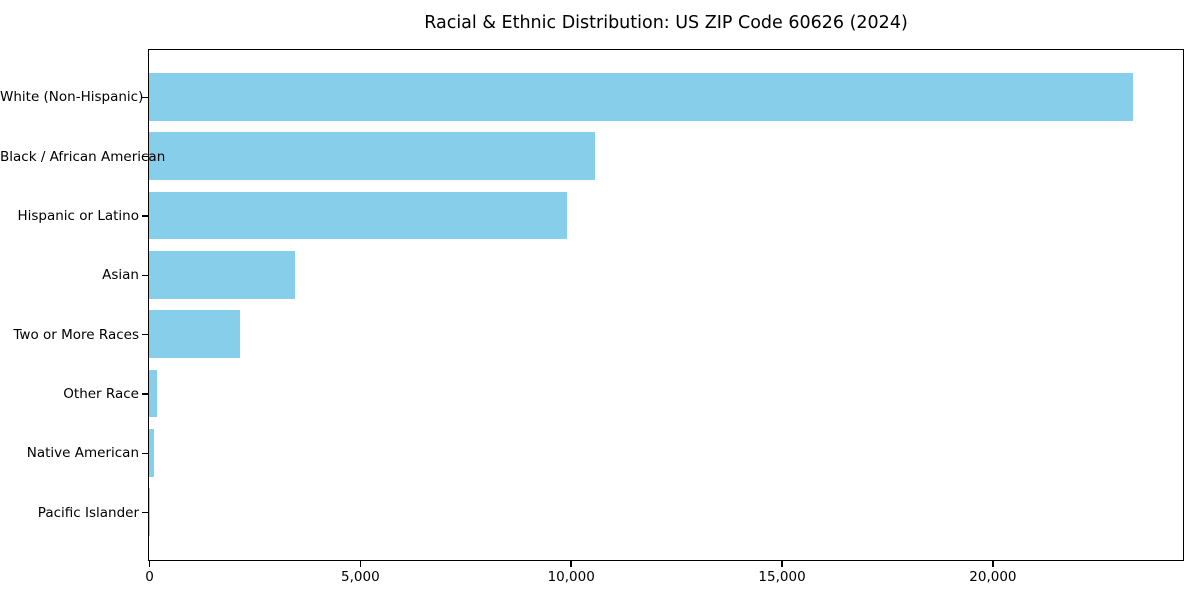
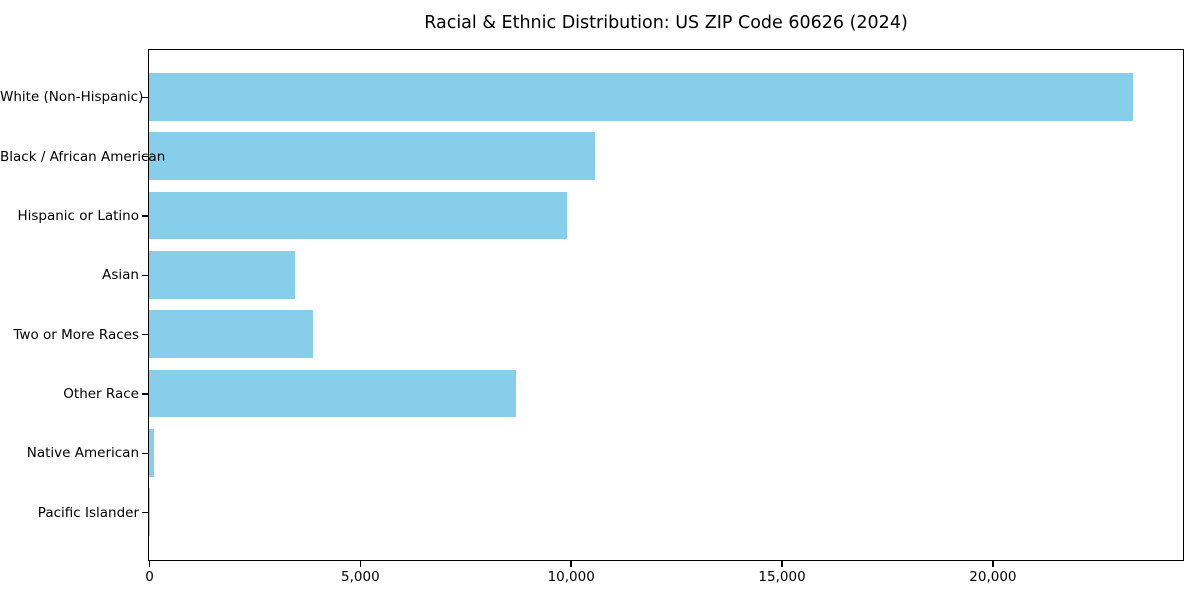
Two or More Races: 2200 -> 3900
Other Race: 200 -> 8700
